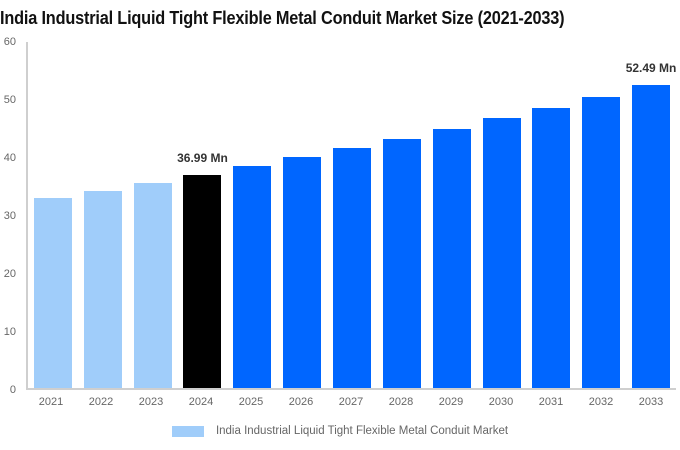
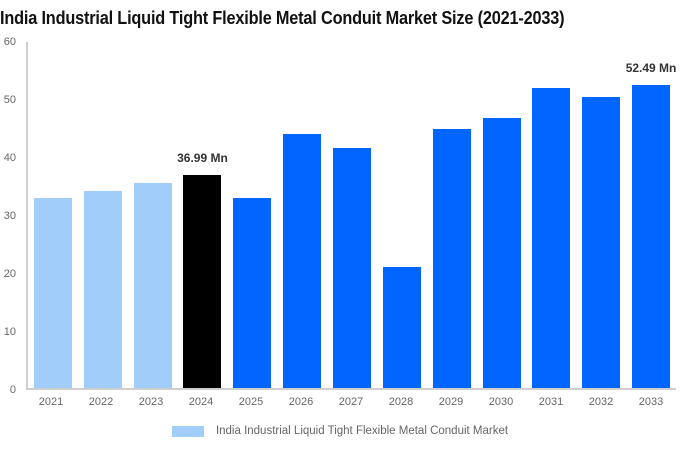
2025: 38 -> 33
2026: 40 -> 44
2028: 43 -> 21
2031: 49 -> 52
